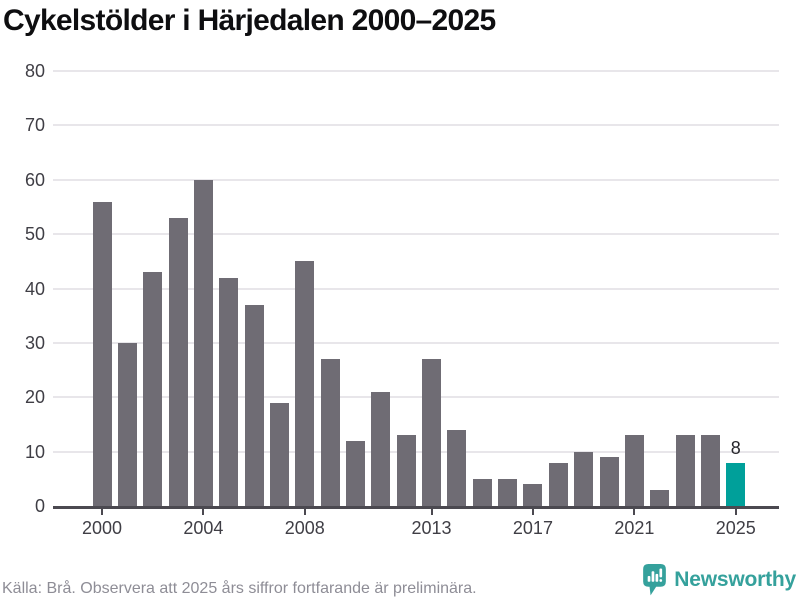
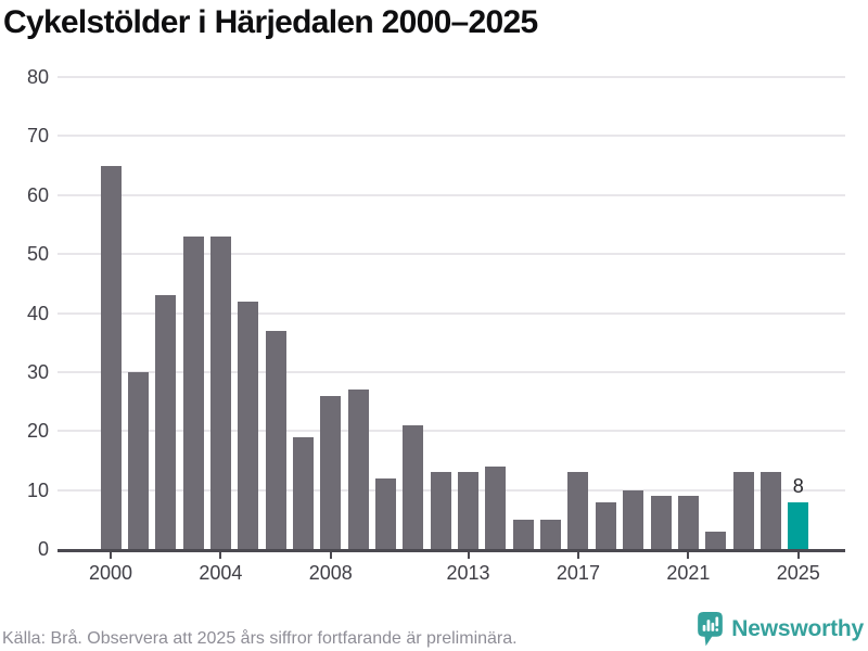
2000: 56 -> 65
2004: 60 -> 53
2008: 45 -> 26
2013: 27 -> 13
2017: 4 -> 13
2021: 13 -> 9
